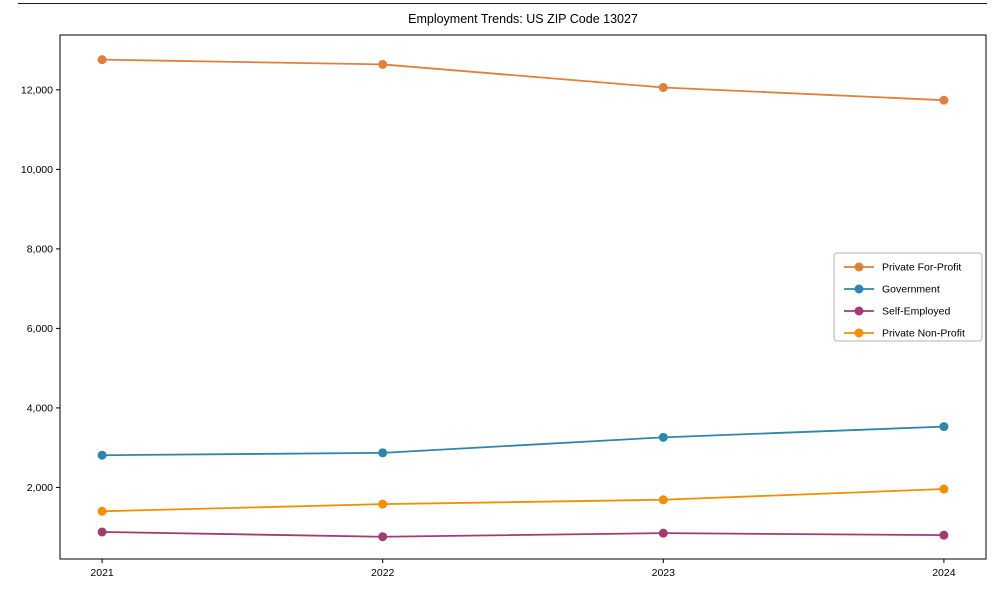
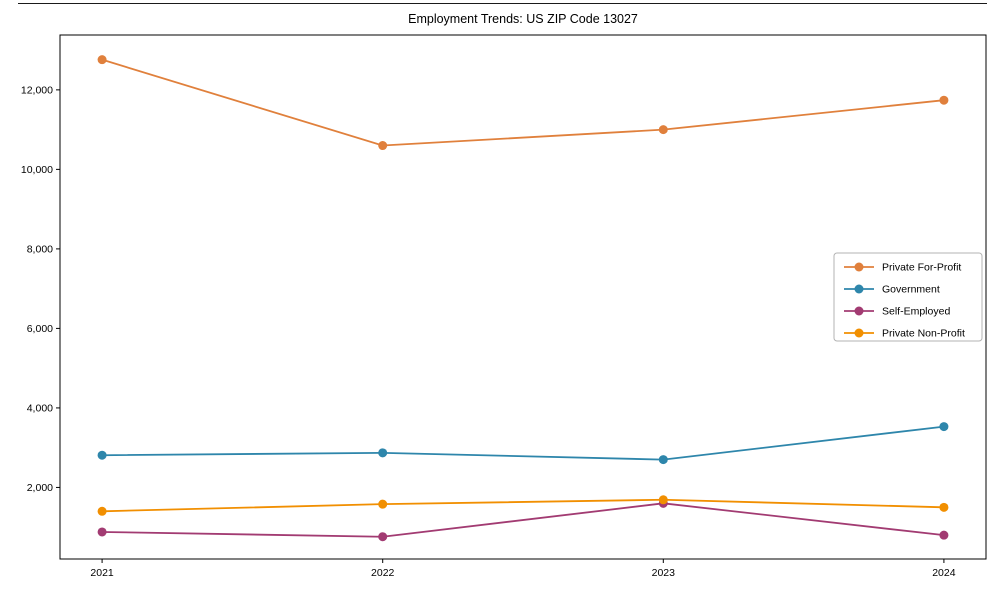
Private For-Profit/2022: 12600 -> 10600
Private For-Profit/2023: 12100 -> 11000
Government/2023: 3300 -> 2700
Self-Employed/2023: 800 -> 1600
Private Non-Profit/2024: 2000 -> 1500
